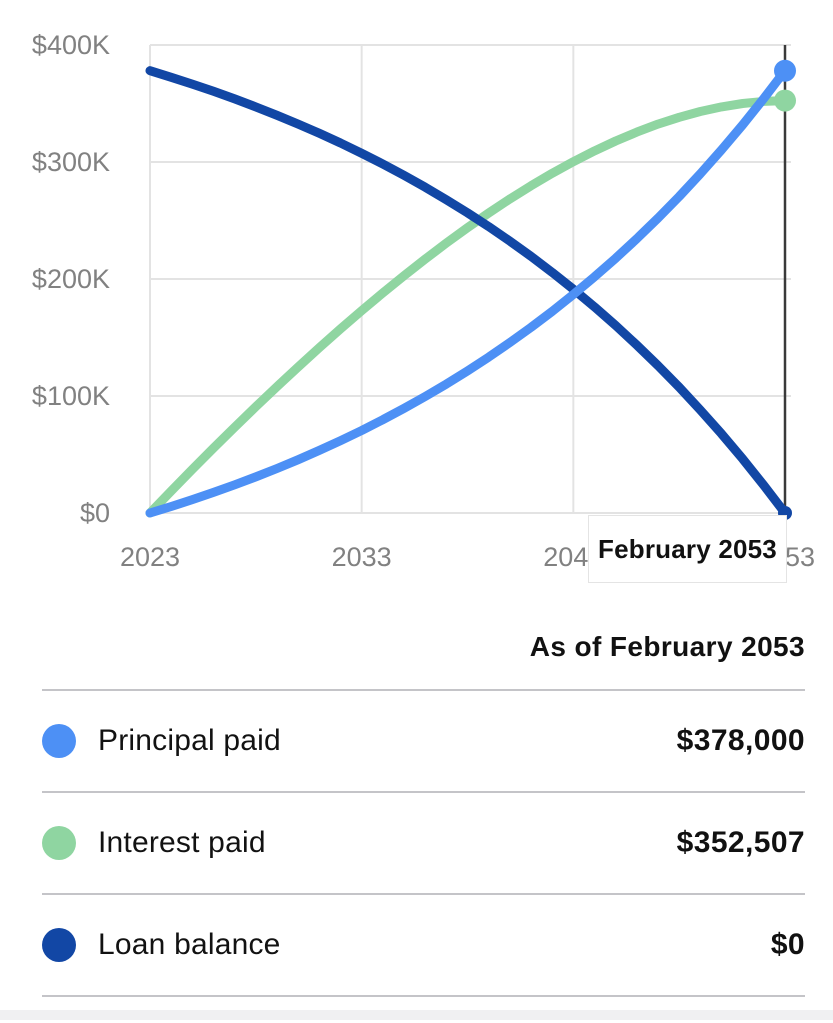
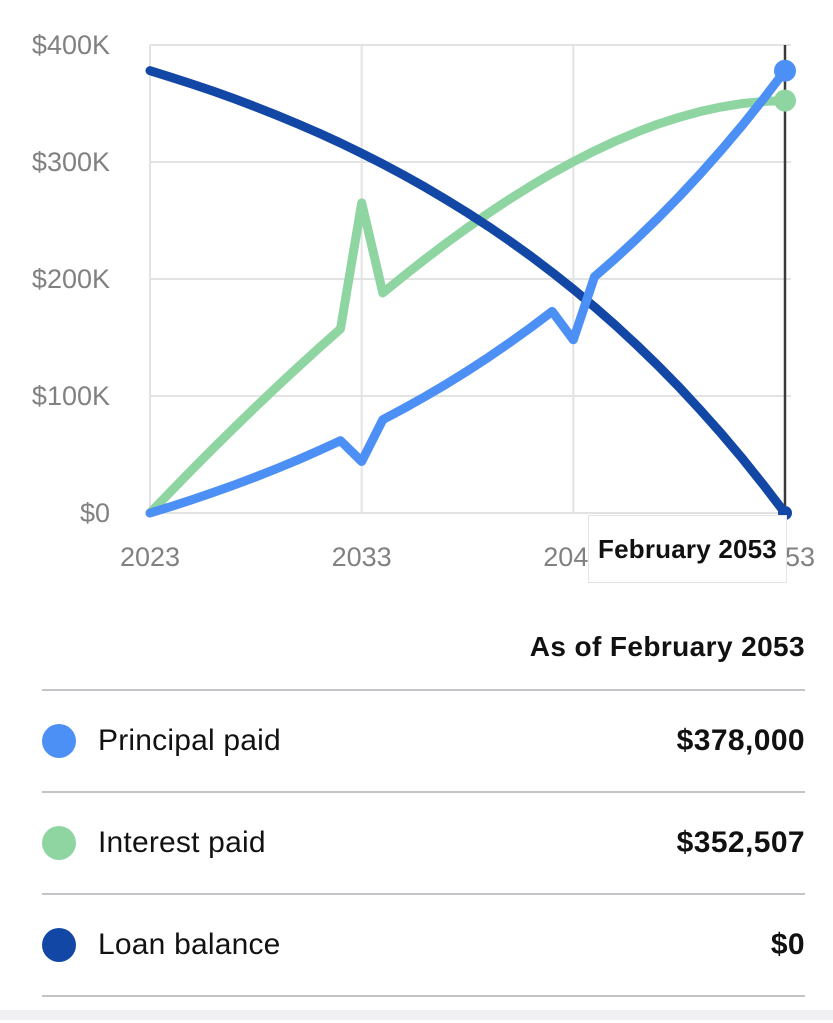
Principal paid/2033: $71K -> $44K
Interest paid/2033: $173K -> $265K
Principal paid/2043: $187K -> $148K
